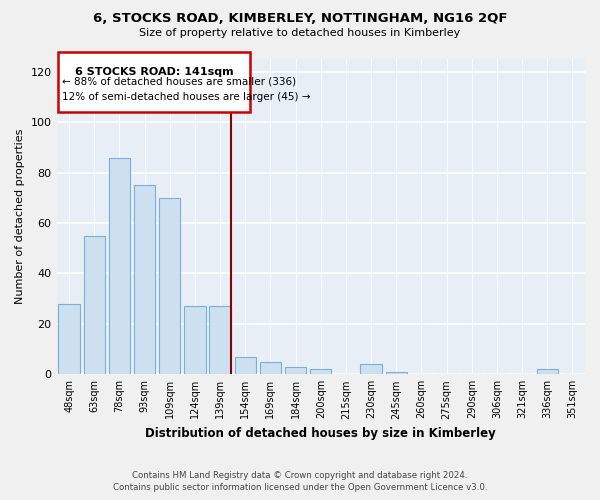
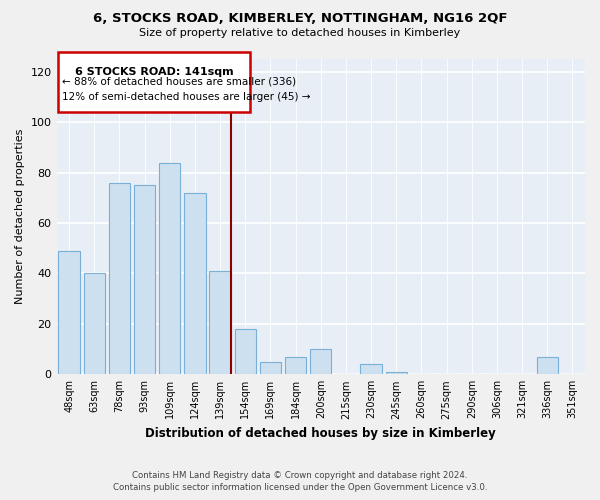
48sqm: 28 -> 49
63sqm: 55 -> 40
78sqm: 86 -> 76
109sqm: 70 -> 84
124sqm: 27 -> 72
139sqm: 27 -> 41
154sqm: 7 -> 18
184sqm: 3 -> 7
200sqm: 2 -> 10
336sqm: 2 -> 7
